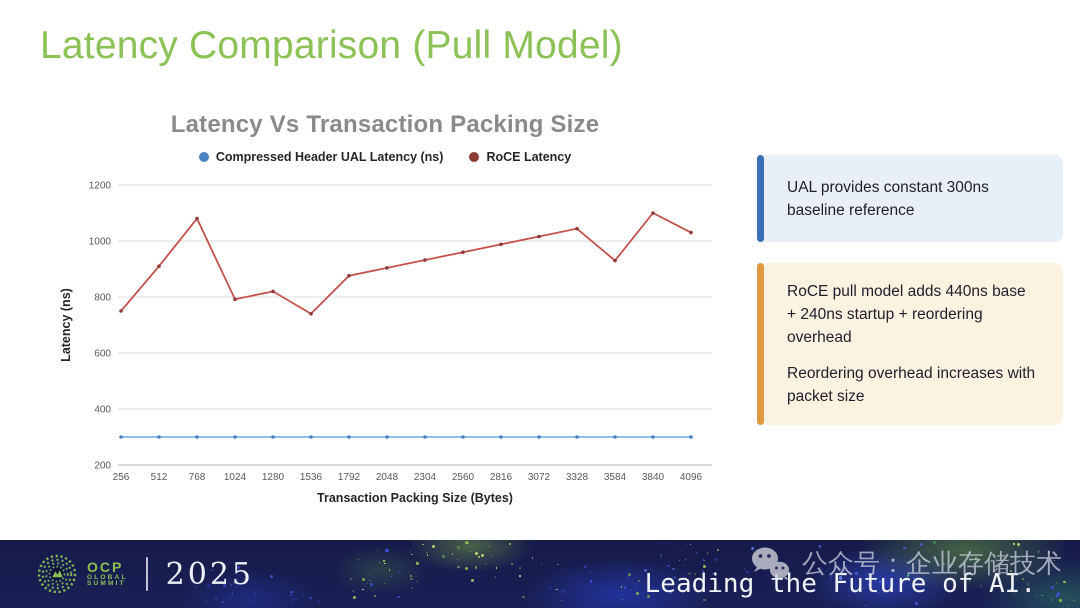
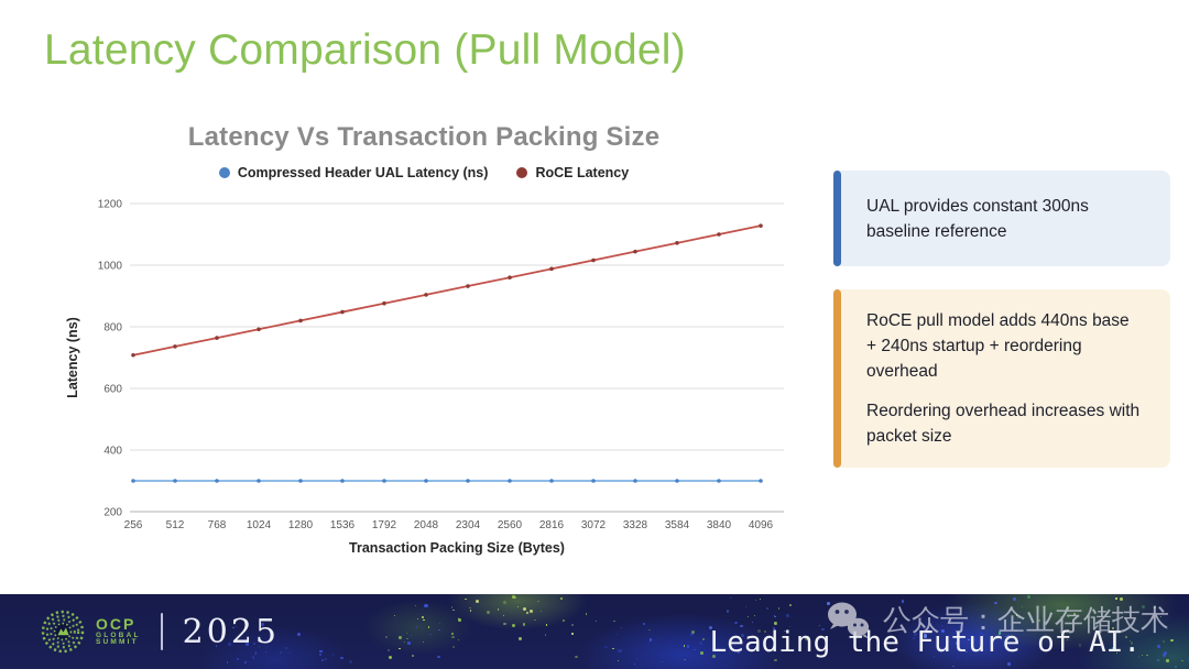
RoCE Latency/256: 750 -> 710
RoCE Latency/512: 910 -> 740
RoCE Latency/768: 1080 -> 760
RoCE Latency/1536: 740 -> 850
RoCE Latency/3584: 930 -> 1070
RoCE Latency/4096: 1030 -> 1130
